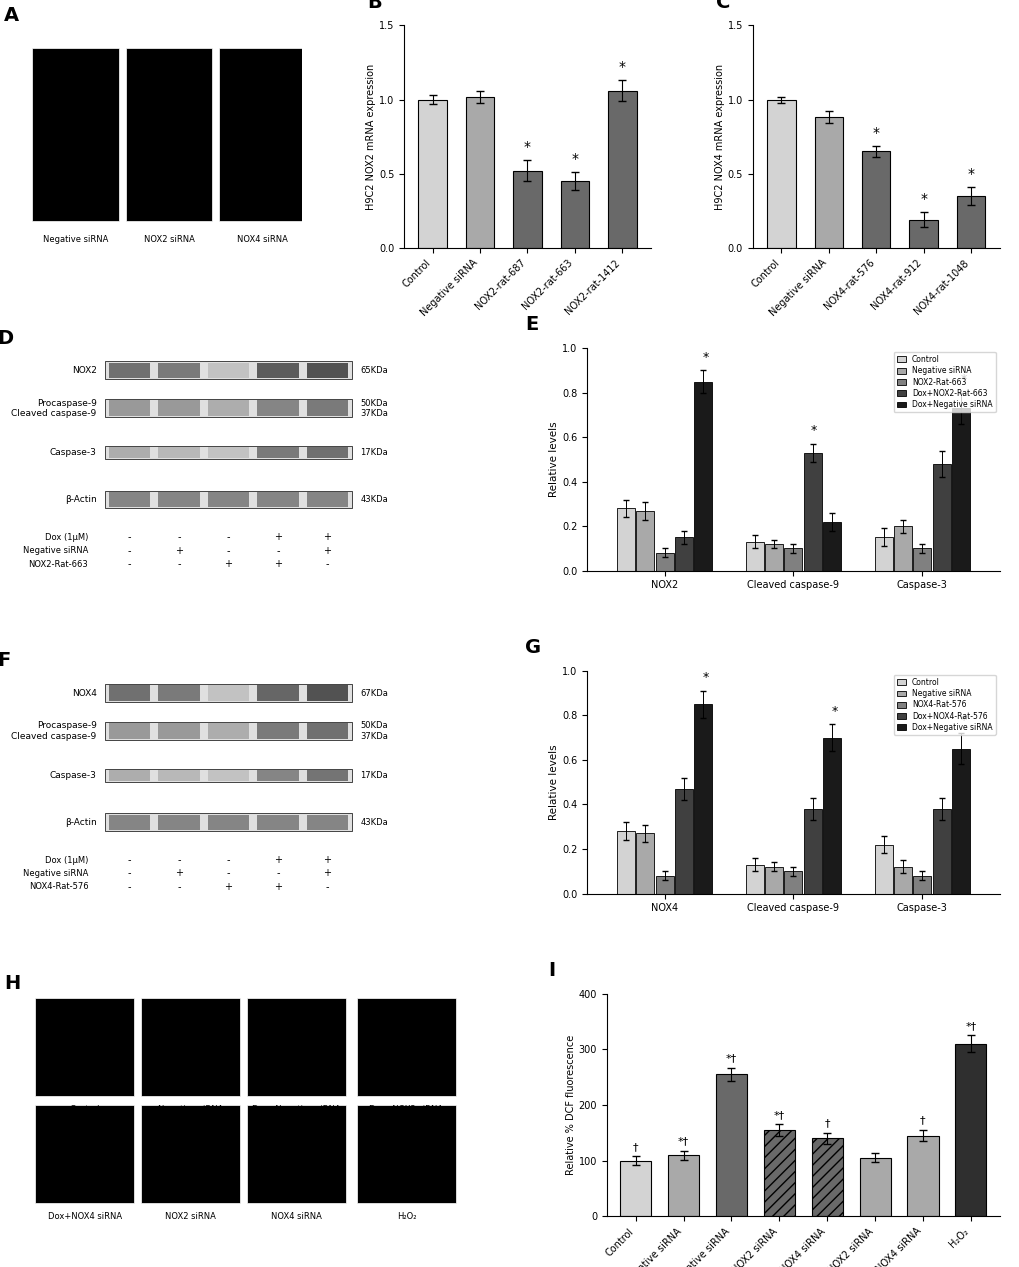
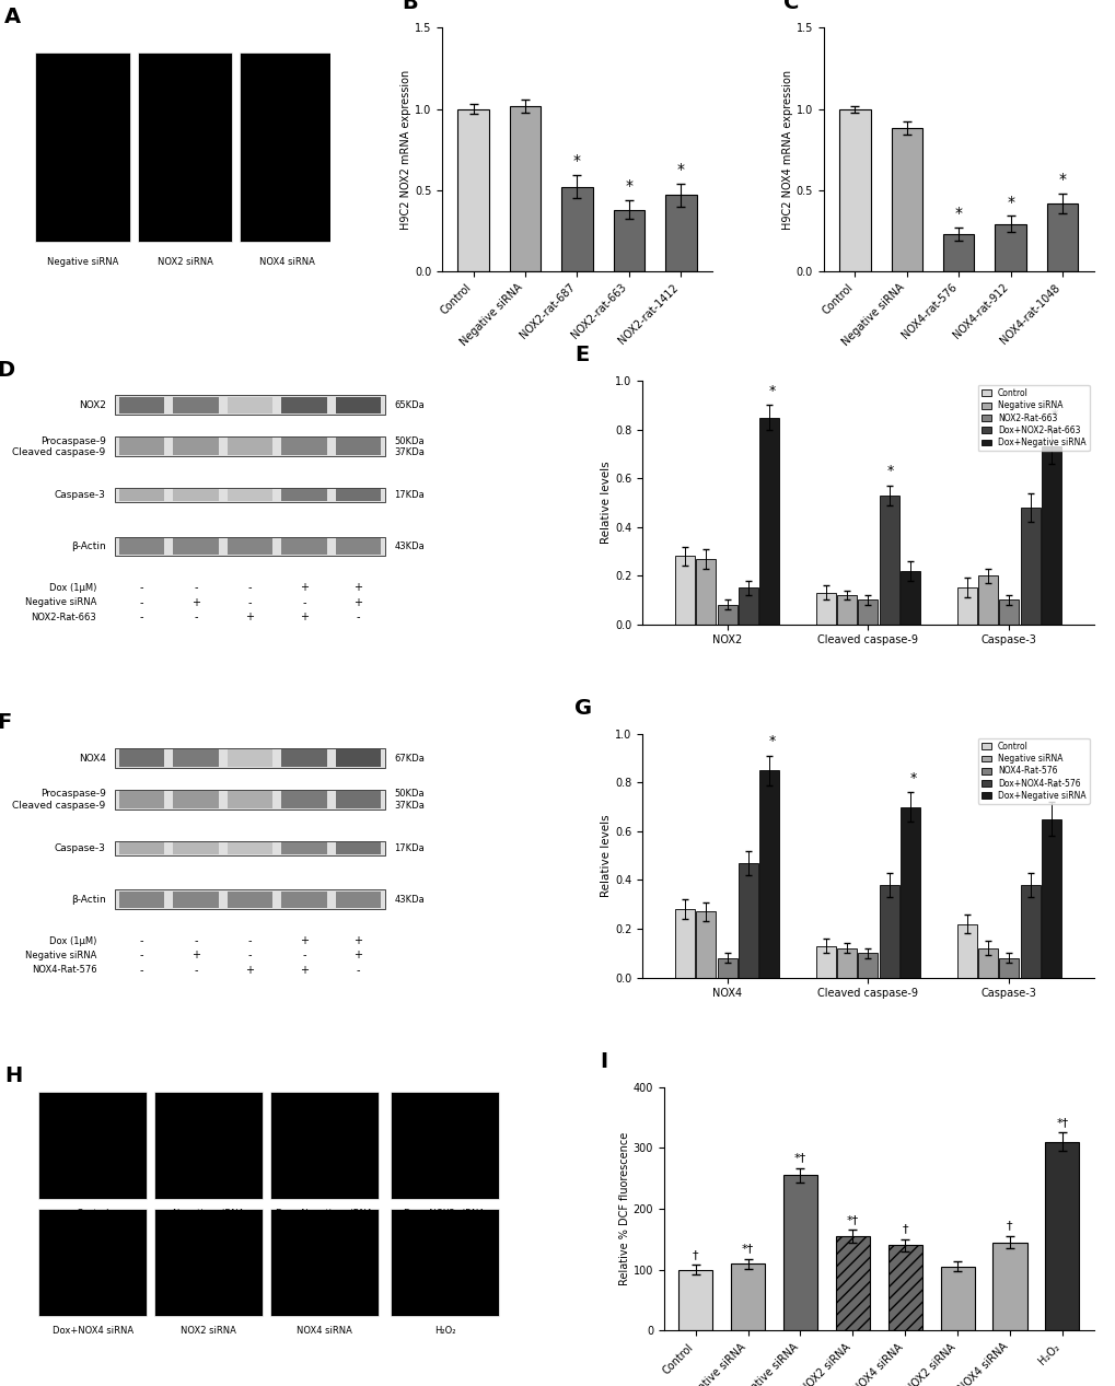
NOX2-rat-663: 0.45 -> 0.38
NOX2-rat-1412: 1.06 -> 0.47
NOX4-rat-576: 0.65 -> 0.23
NOX4-rat-912: 0.19 -> 0.29
NOX4-rat-1048: 0.35 -> 0.42
